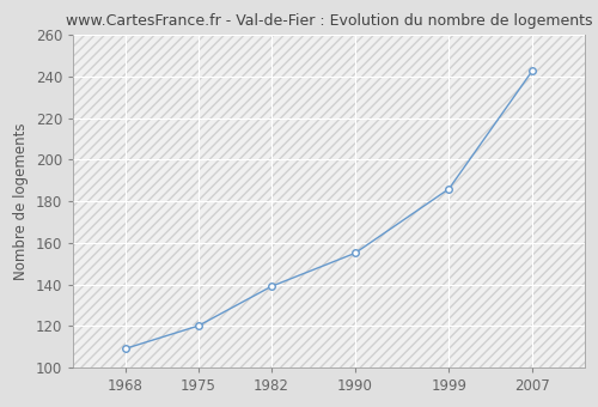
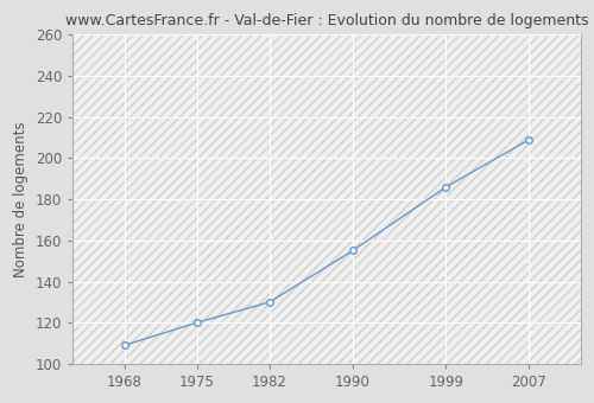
1982: 139 -> 130
2007: 243 -> 209
